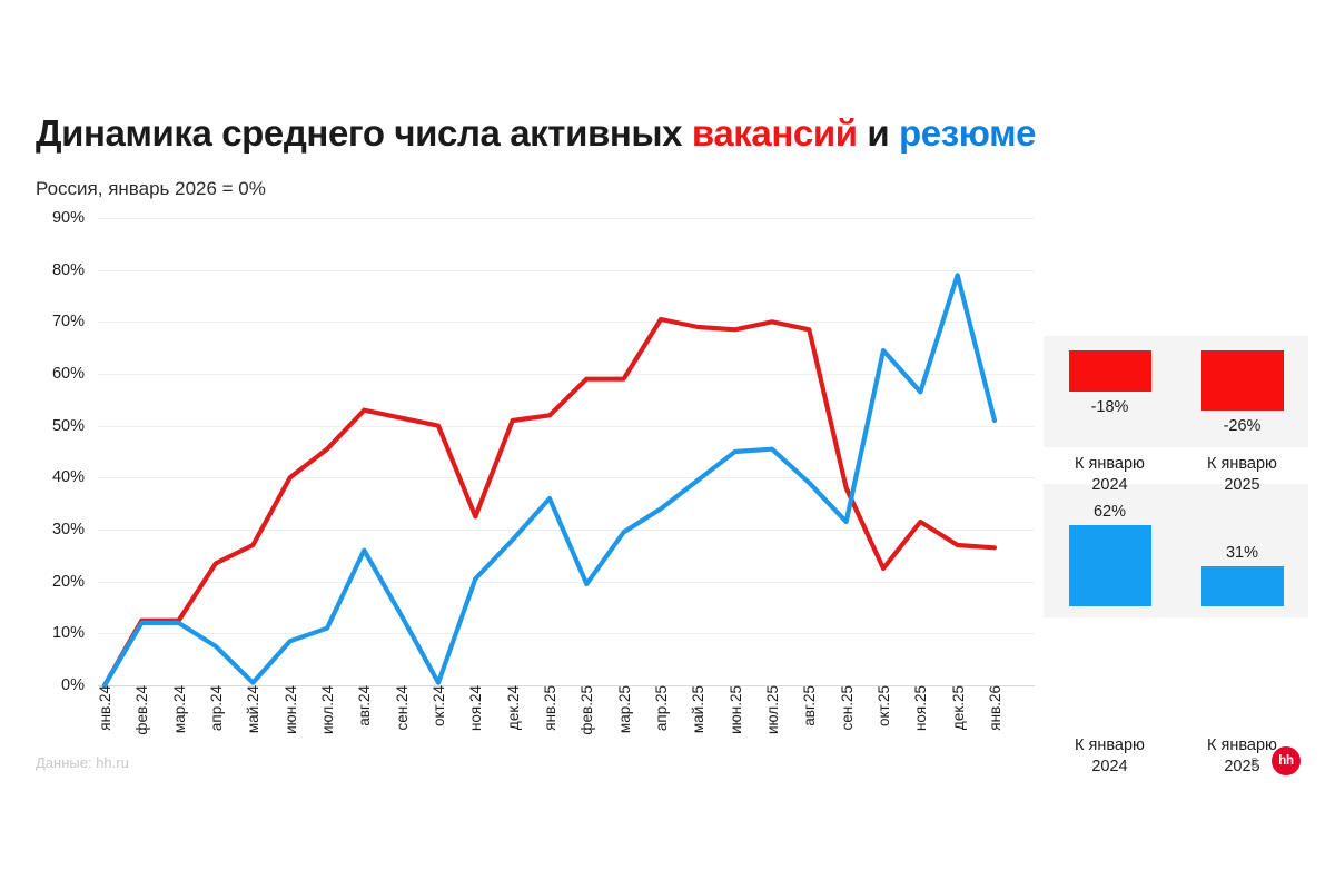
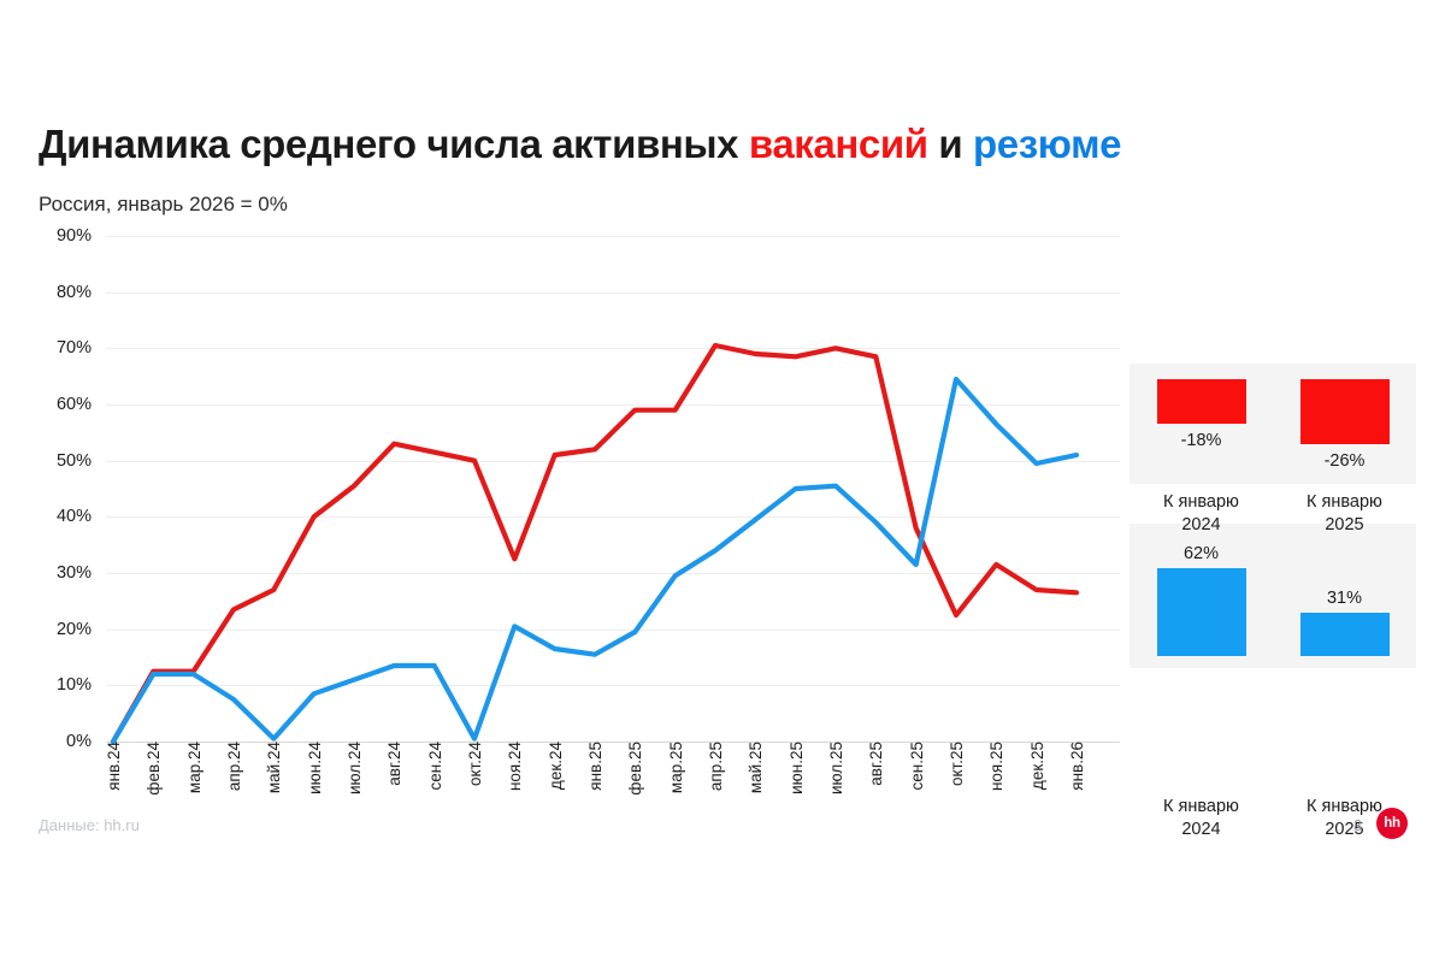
резюме/авг.24: 26% -> 14%
резюме/дек.24: 28% -> 16%
резюме/янв.25: 36% -> 16%
резюме/дек.25: 79% -> 50%
